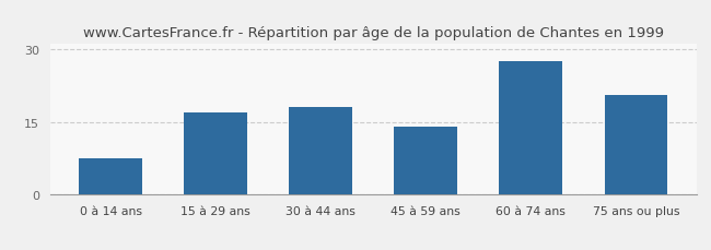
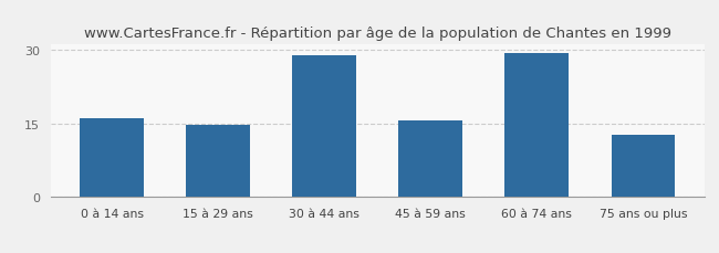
0 à 14 ans: 7.5 -> 16.1
15 à 29 ans: 17.0 -> 14.7
30 à 44 ans: 18.0 -> 28.8
45 à 59 ans: 14.0 -> 15.5
60 à 74 ans: 27.5 -> 29.3
75 ans ou plus: 20.5 -> 12.7
